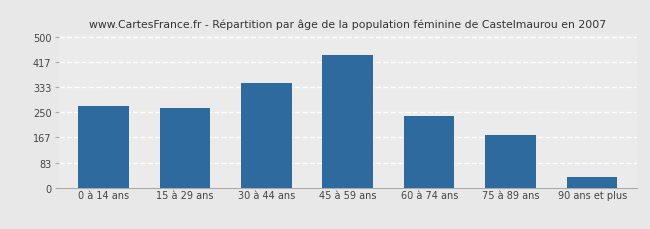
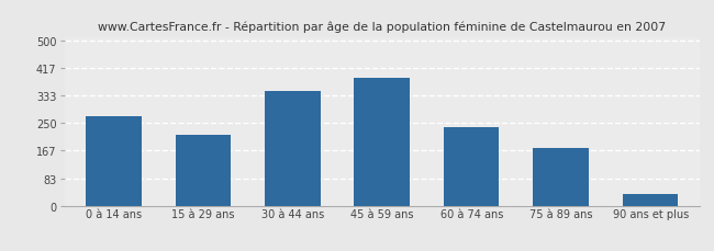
15 à 29 ans: 262 -> 215
45 à 59 ans: 440 -> 385
